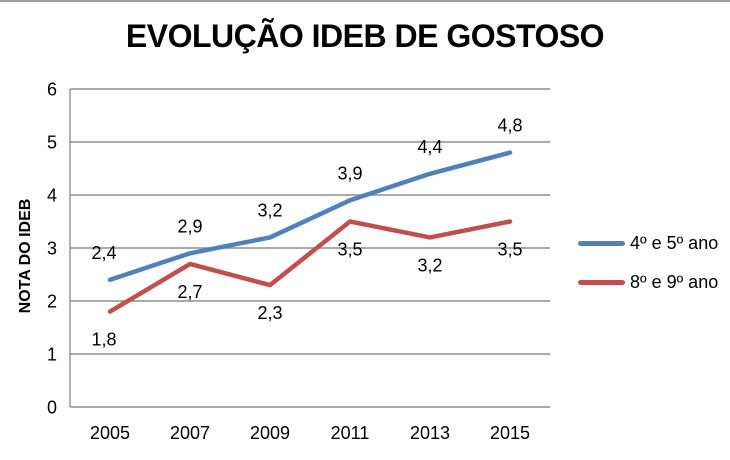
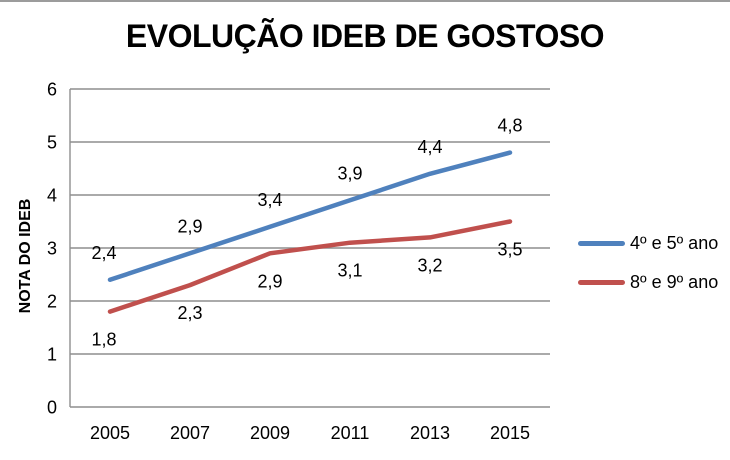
8º e 9º ano/2007: 2,7 -> 2,3
4º e 5º ano/2009: 3,2 -> 3,4
8º e 9º ano/2009: 2,3 -> 2,9
8º e 9º ano/2011: 3,5 -> 3,1
